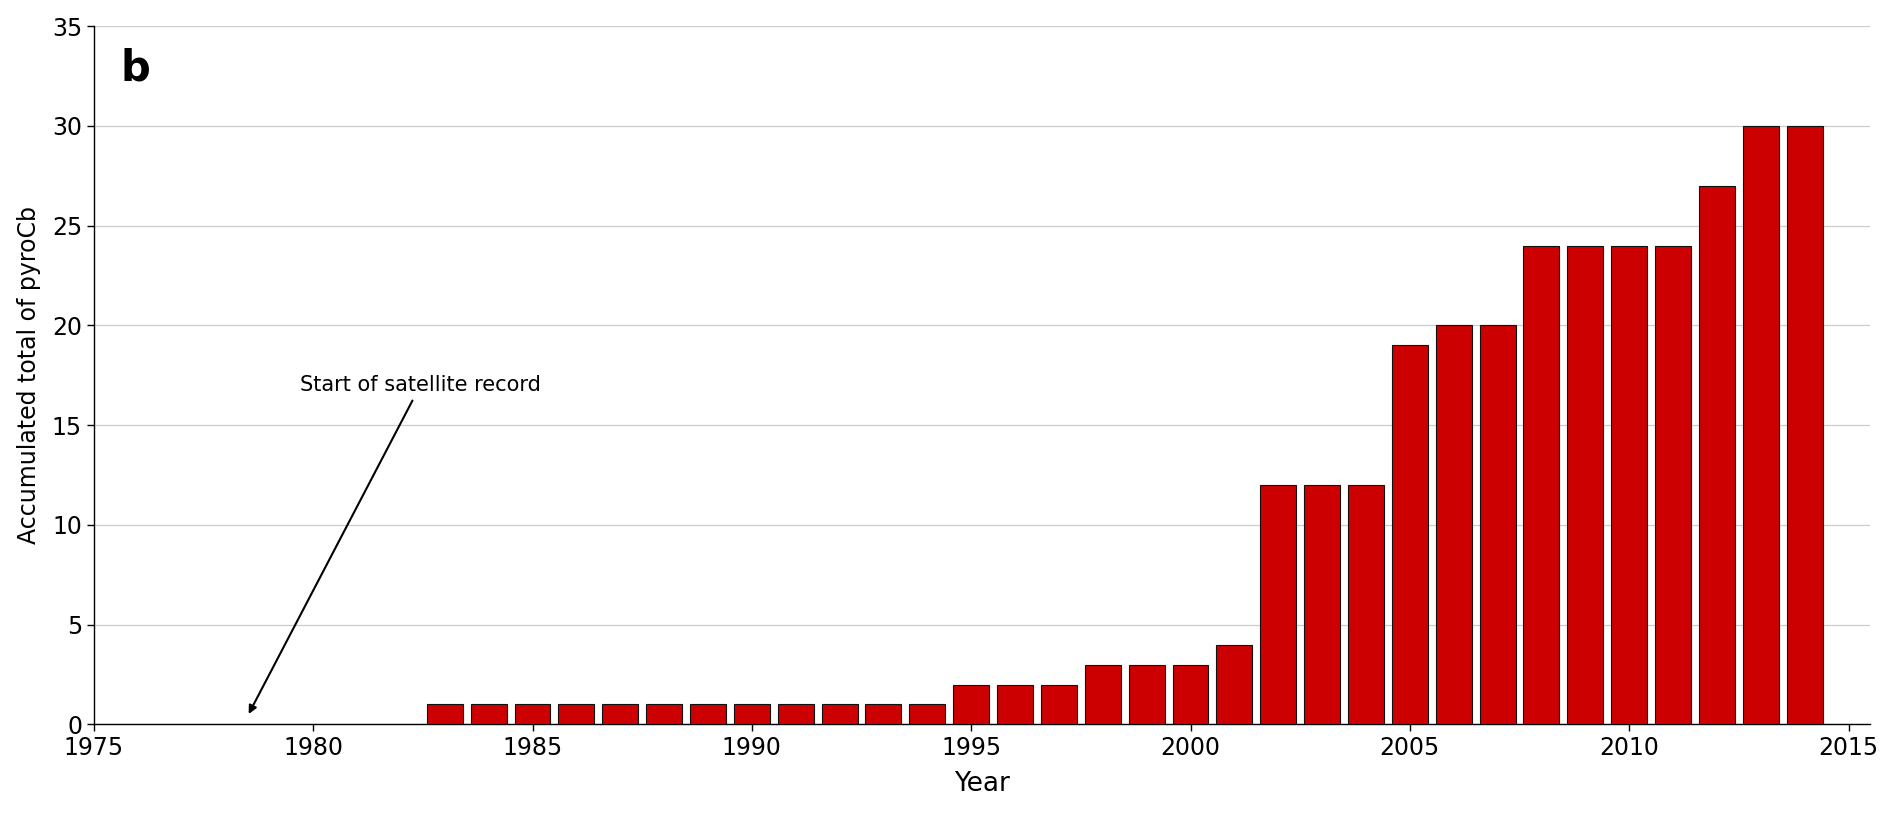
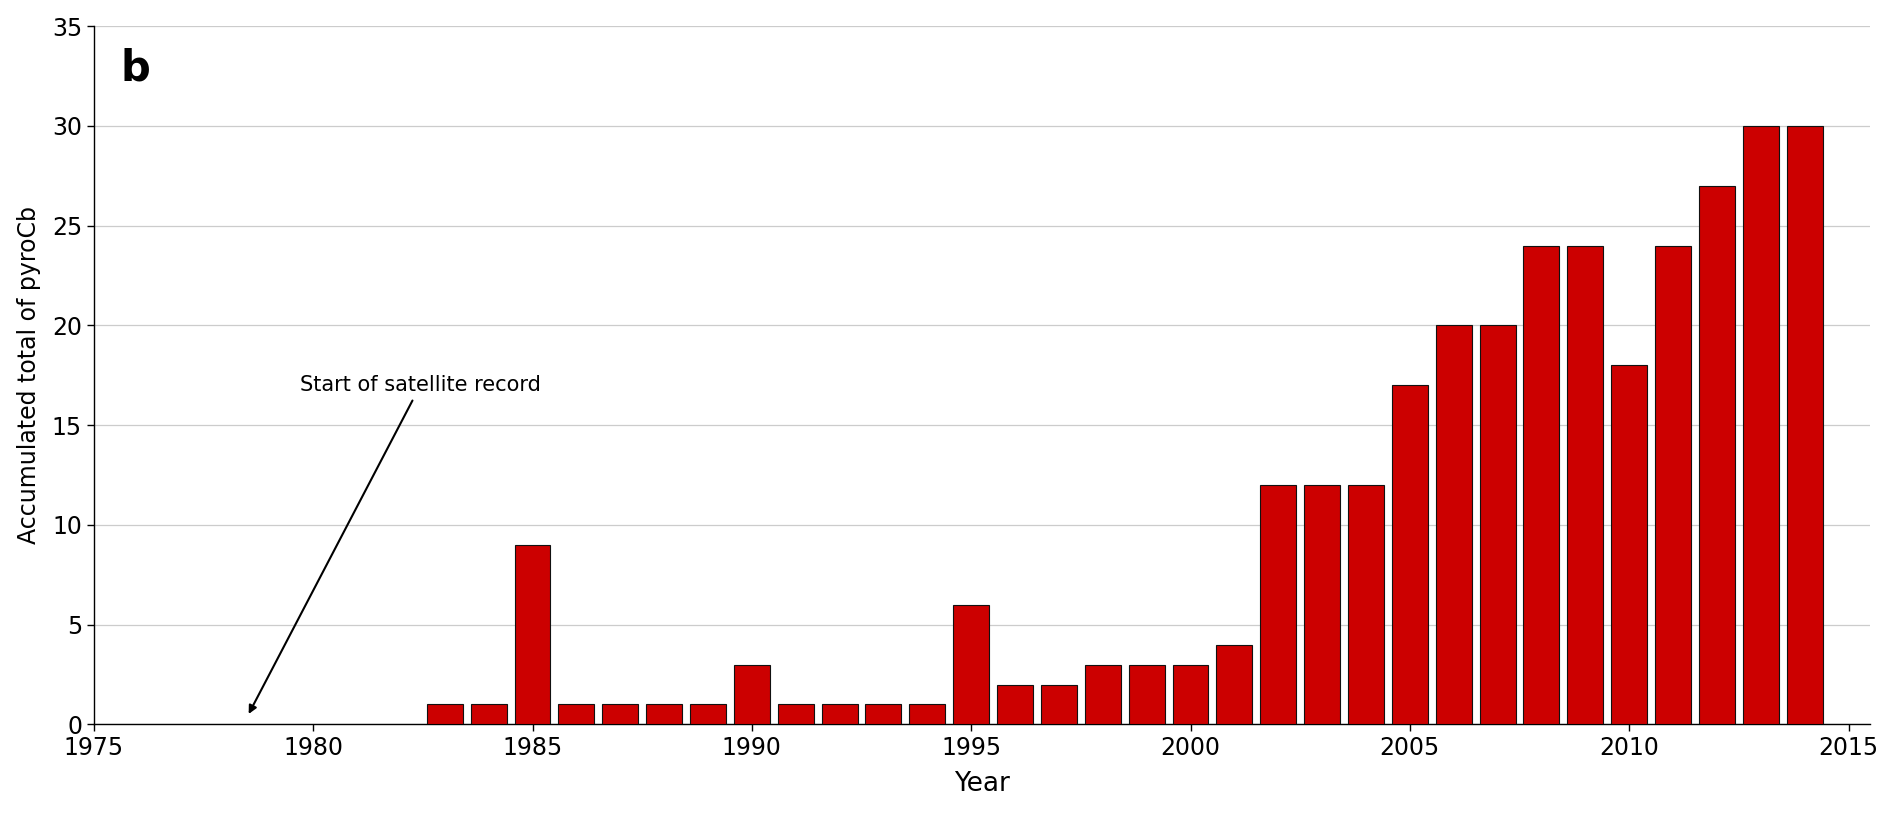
1985: 1 -> 9
1990: 1 -> 3
1995: 2 -> 6
2005: 19 -> 17
2010: 24 -> 18
